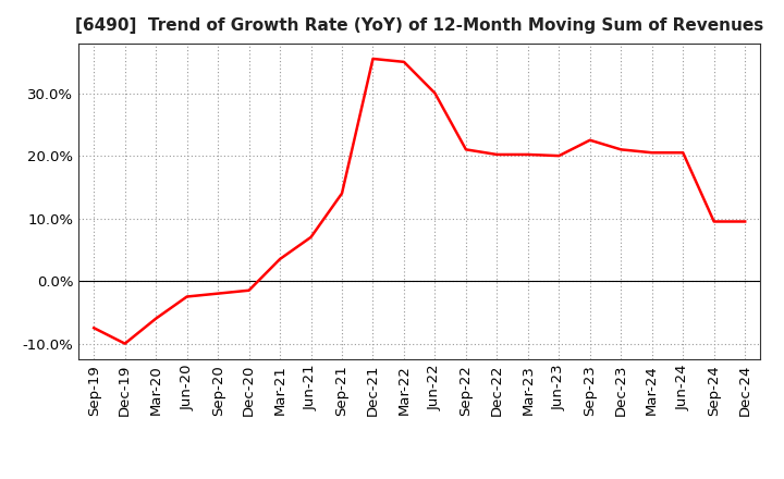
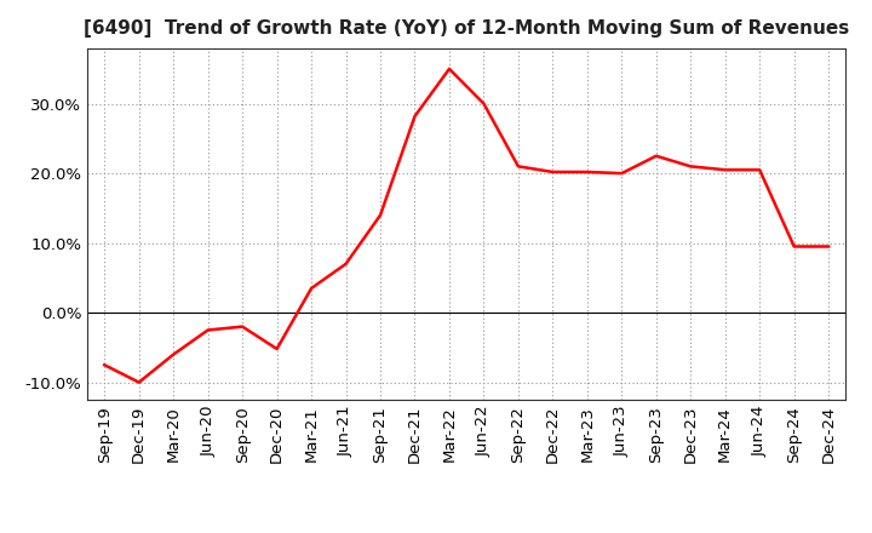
Dec-20: -1.5% -> -5.2%
Dec-21: 35.5% -> 28.2%
